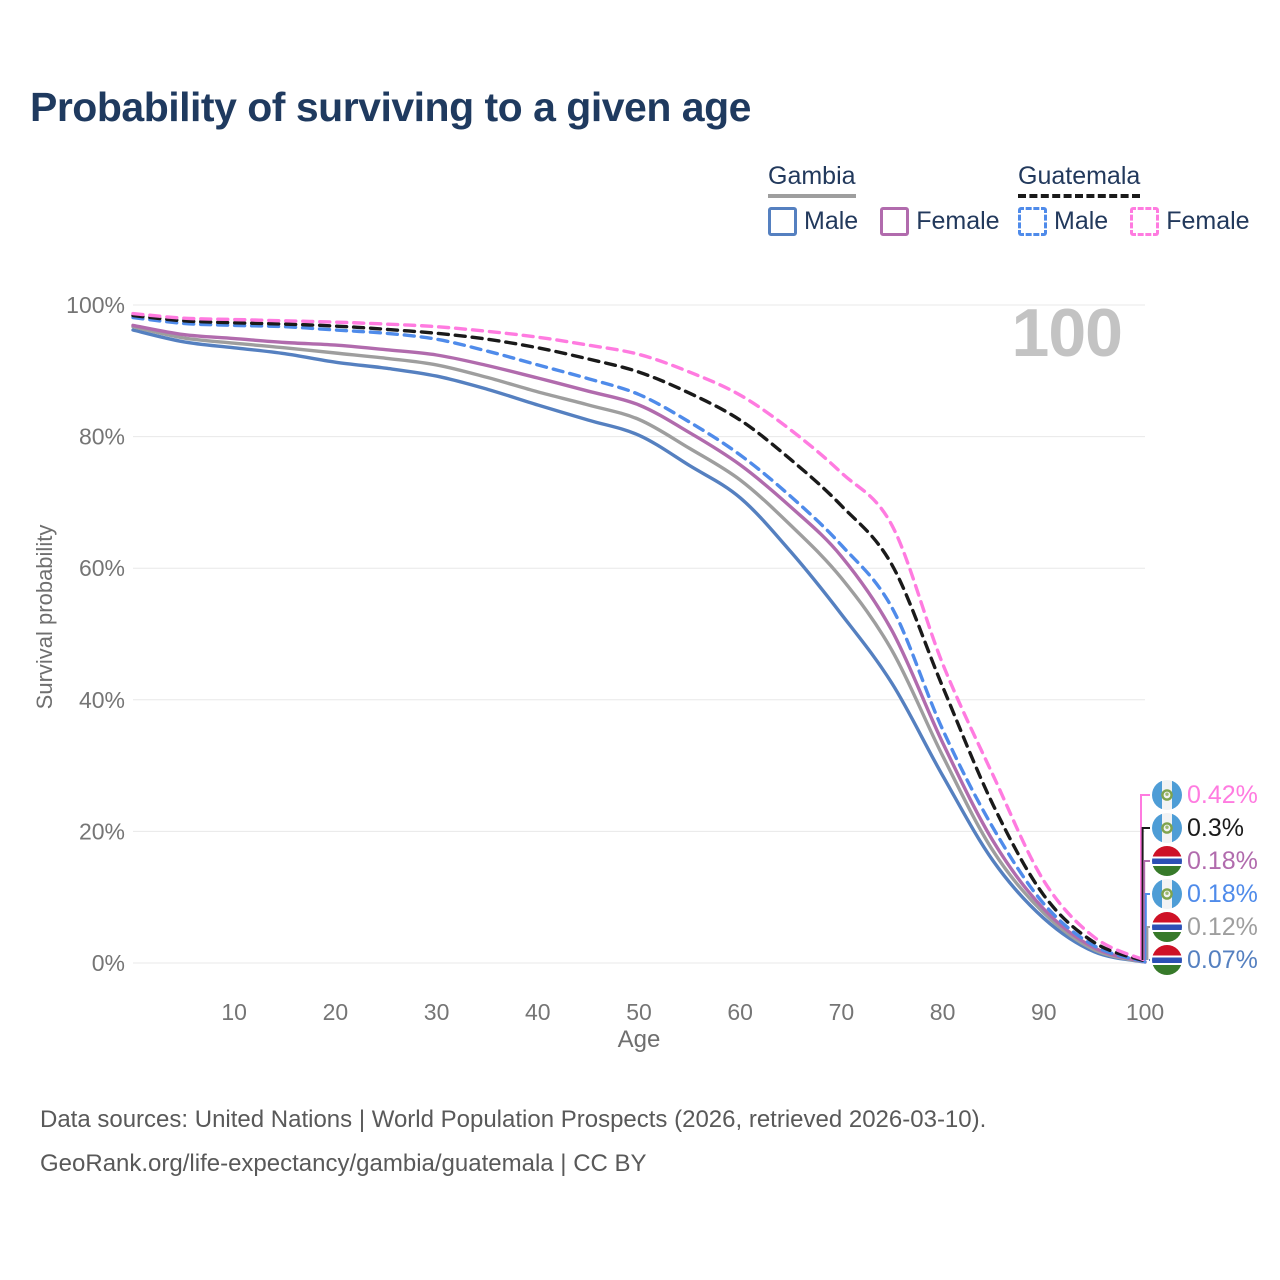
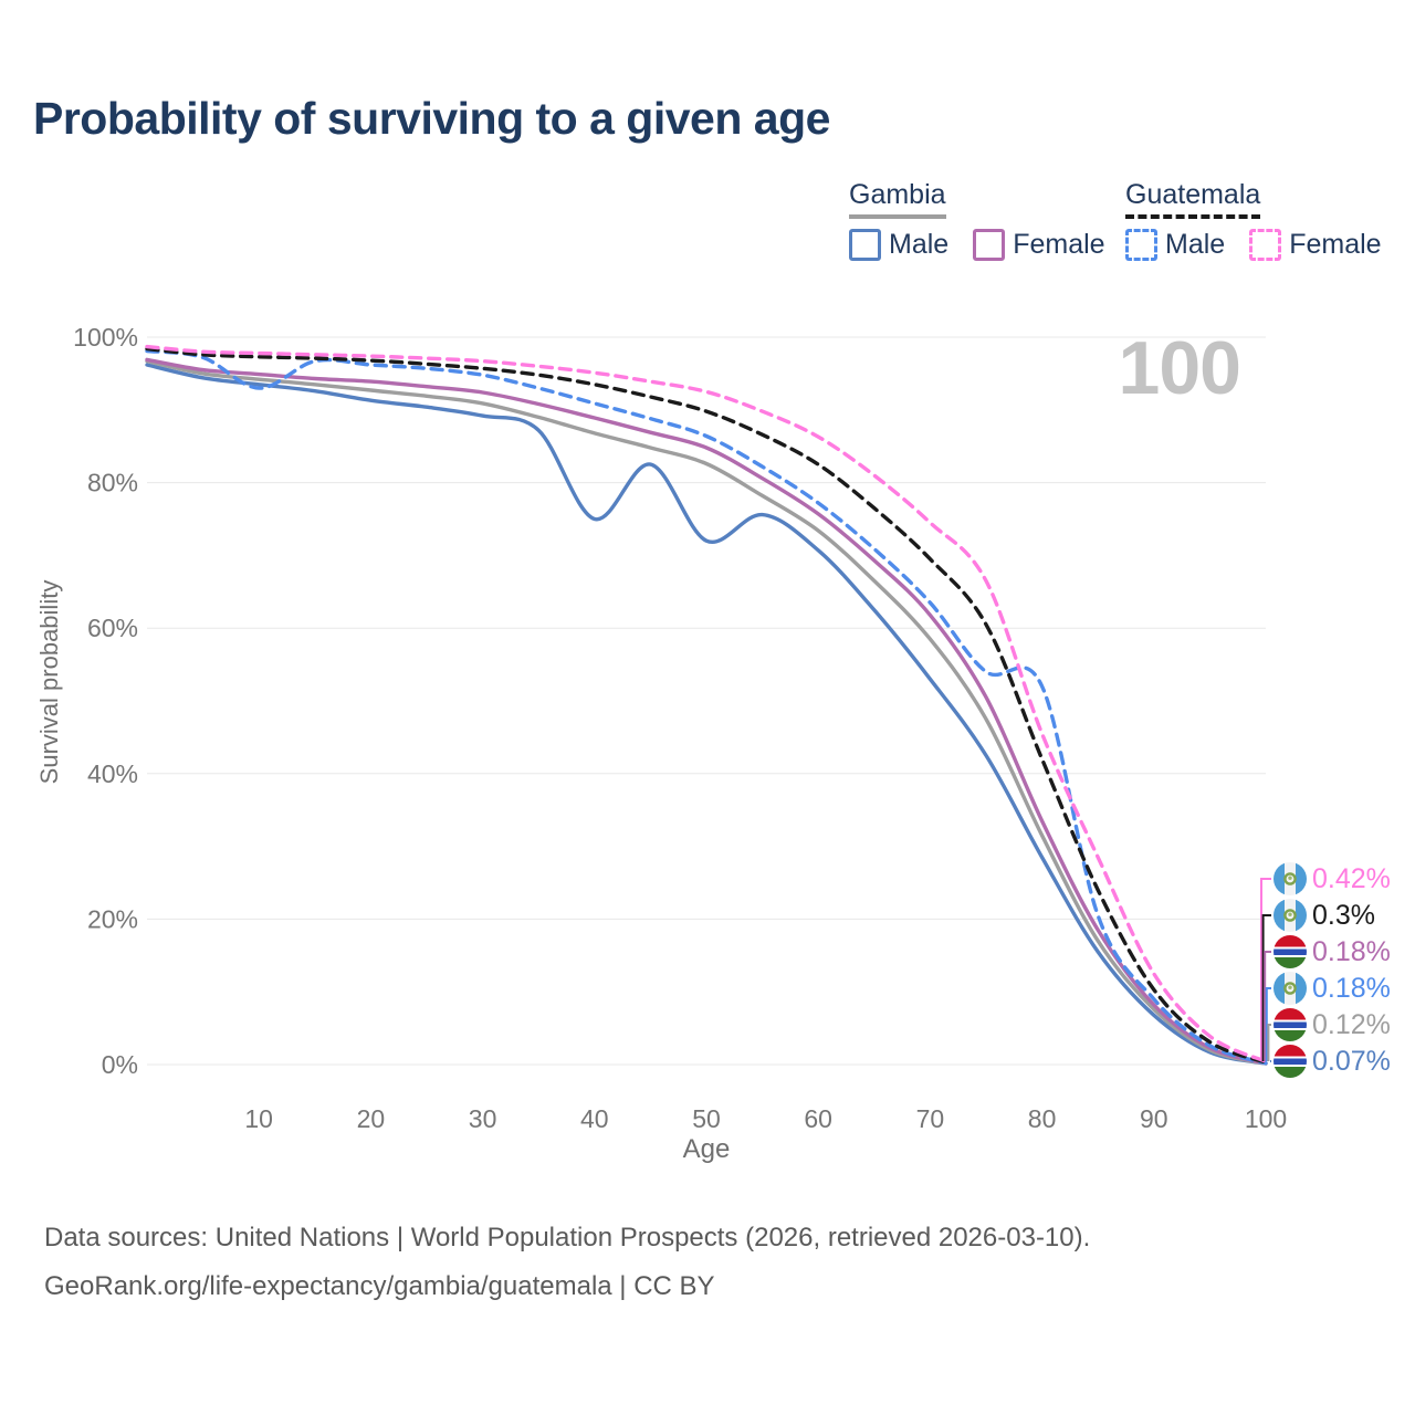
Guatemala Male/10: 97% -> 93%
Gambia Male/40: 85% -> 75%
Gambia Male/50: 80% -> 72%
Guatemala Male/80: 36% -> 52%
